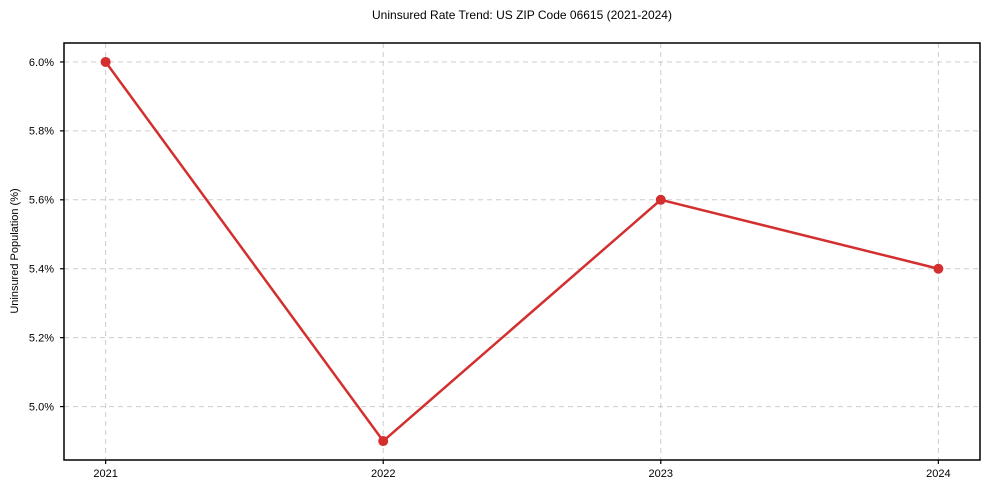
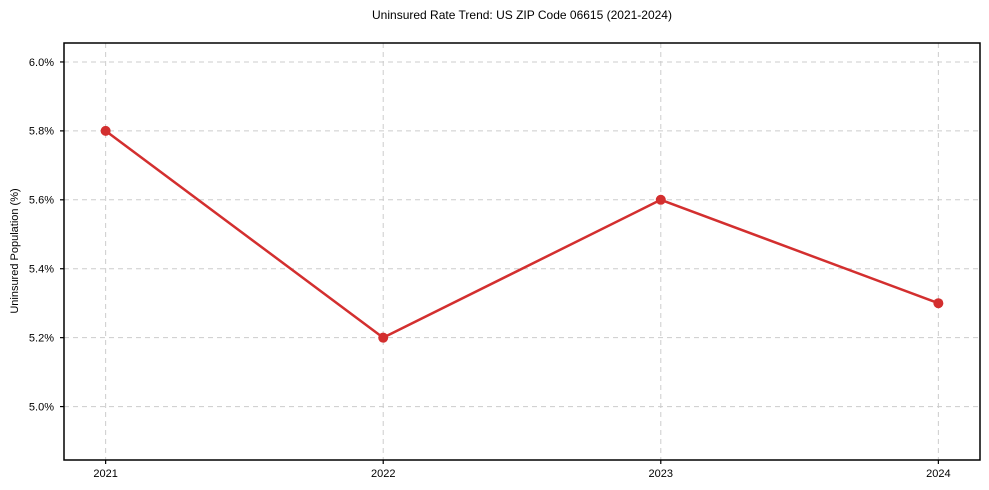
2021: 6.0% -> 5.8%
2022: 4.9% -> 5.2%
2024: 5.4% -> 5.3%
